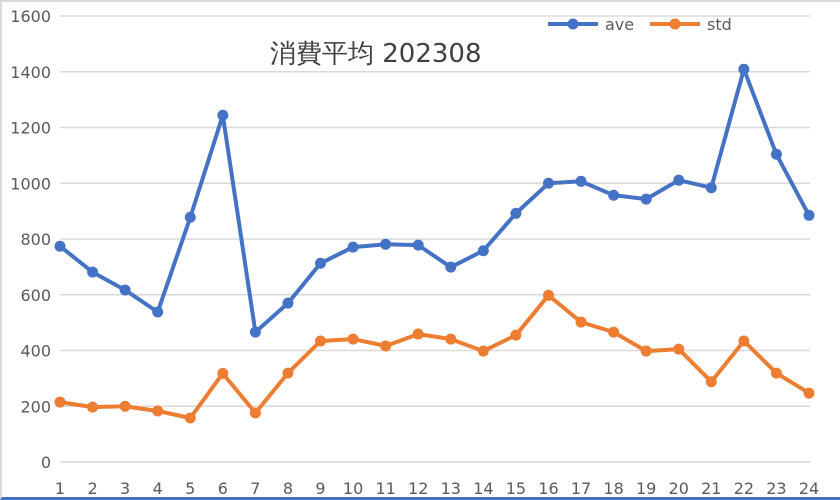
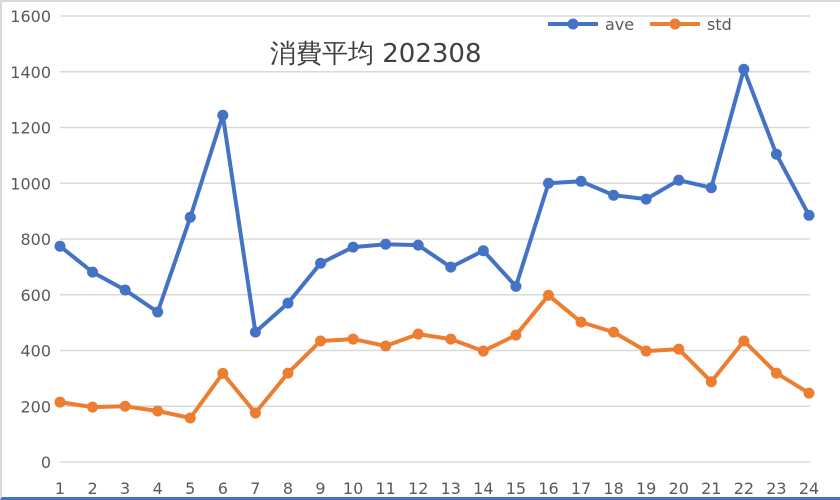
ave/15: 890 -> 630
